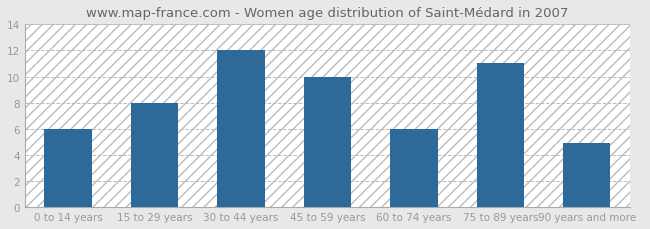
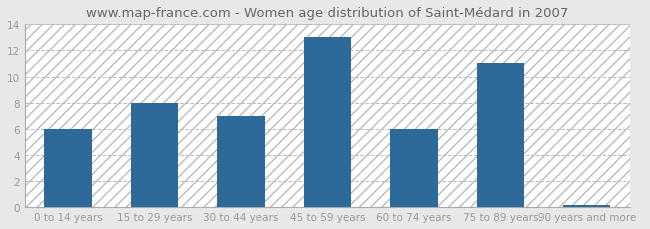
30 to 44 years: 12.0 -> 7.0
45 to 59 years: 10.0 -> 13.0
90 years and more: 4.9 -> 0.1
